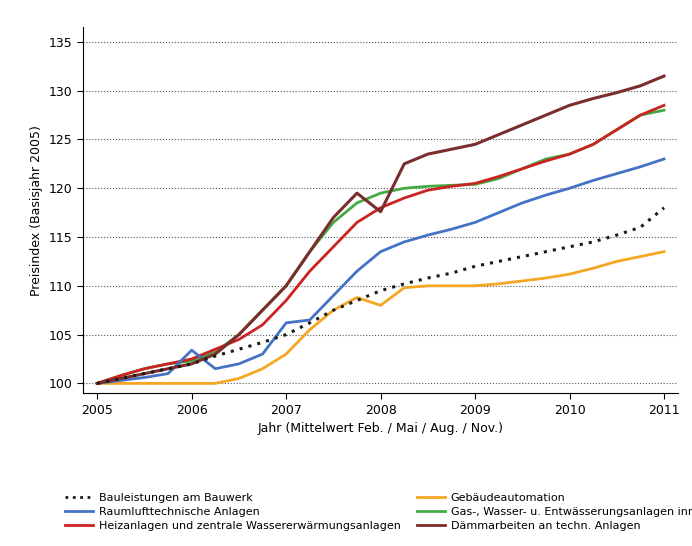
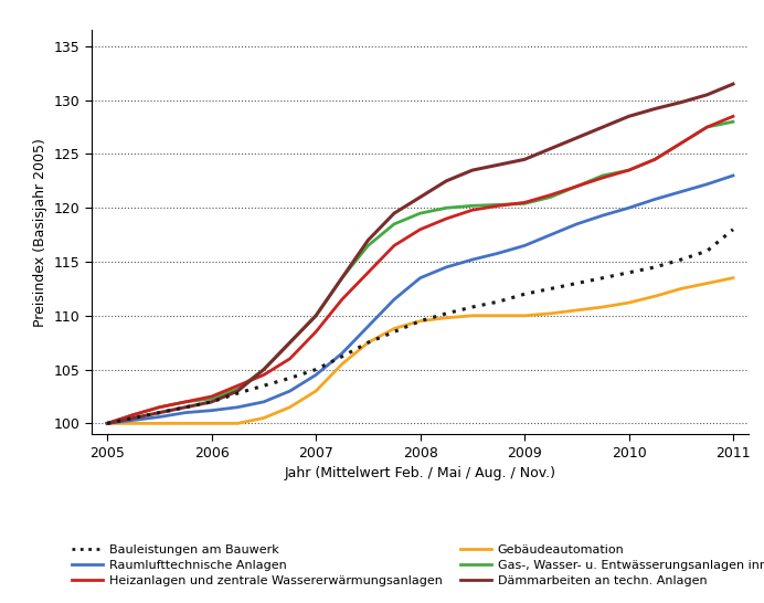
Raumlufttechnische Anlagen/2006: 103.4 -> 101.2
Raumlufttechnische Anlagen/2007: 106.2 -> 104.5
Gebäudeautomation/2008: 108.0 -> 109.5
Dämmarbeiten an techn. Anlagen/2008: 117.6 -> 121.0
